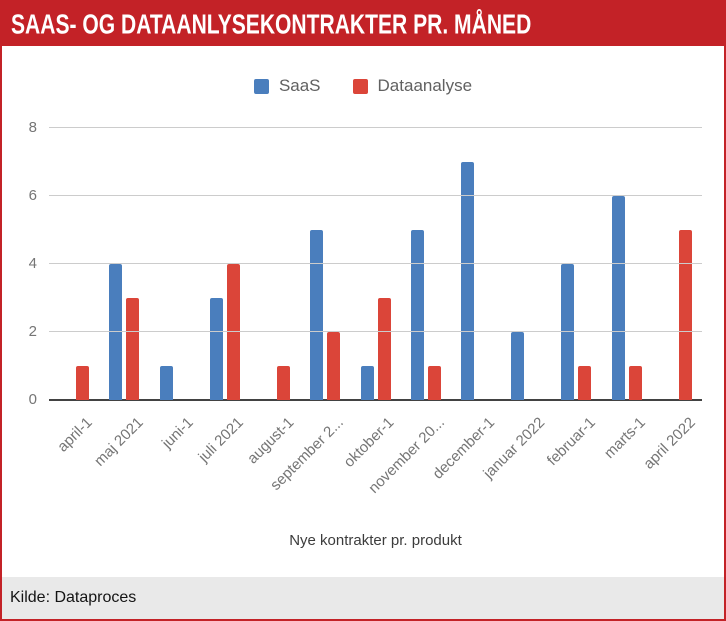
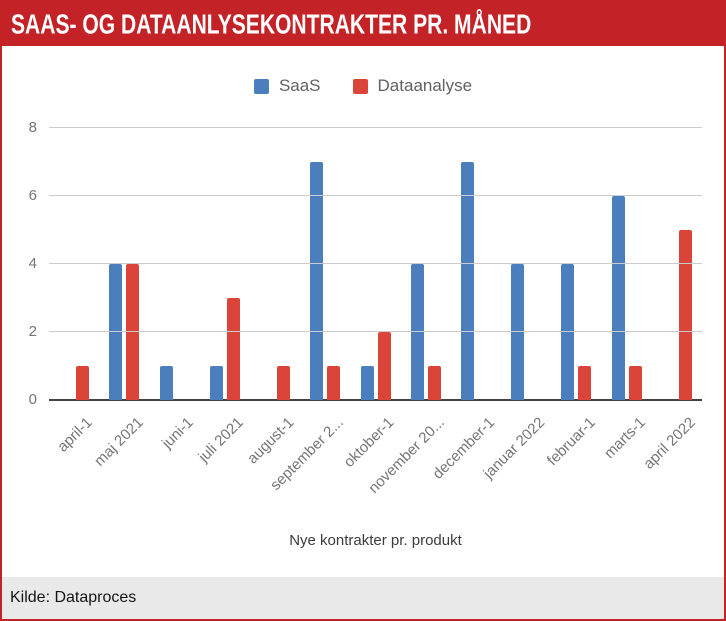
Dataanalyse/maj 2021: 3 -> 4
SaaS/juli 2021: 3 -> 1
Dataanalyse/juli 2021: 4 -> 3
SaaS/september 2...: 5 -> 7
Dataanalyse/september 2...: 2 -> 1
Dataanalyse/oktober-1: 3 -> 2
SaaS/november 20...: 5 -> 4
SaaS/januar 2022: 2 -> 4
